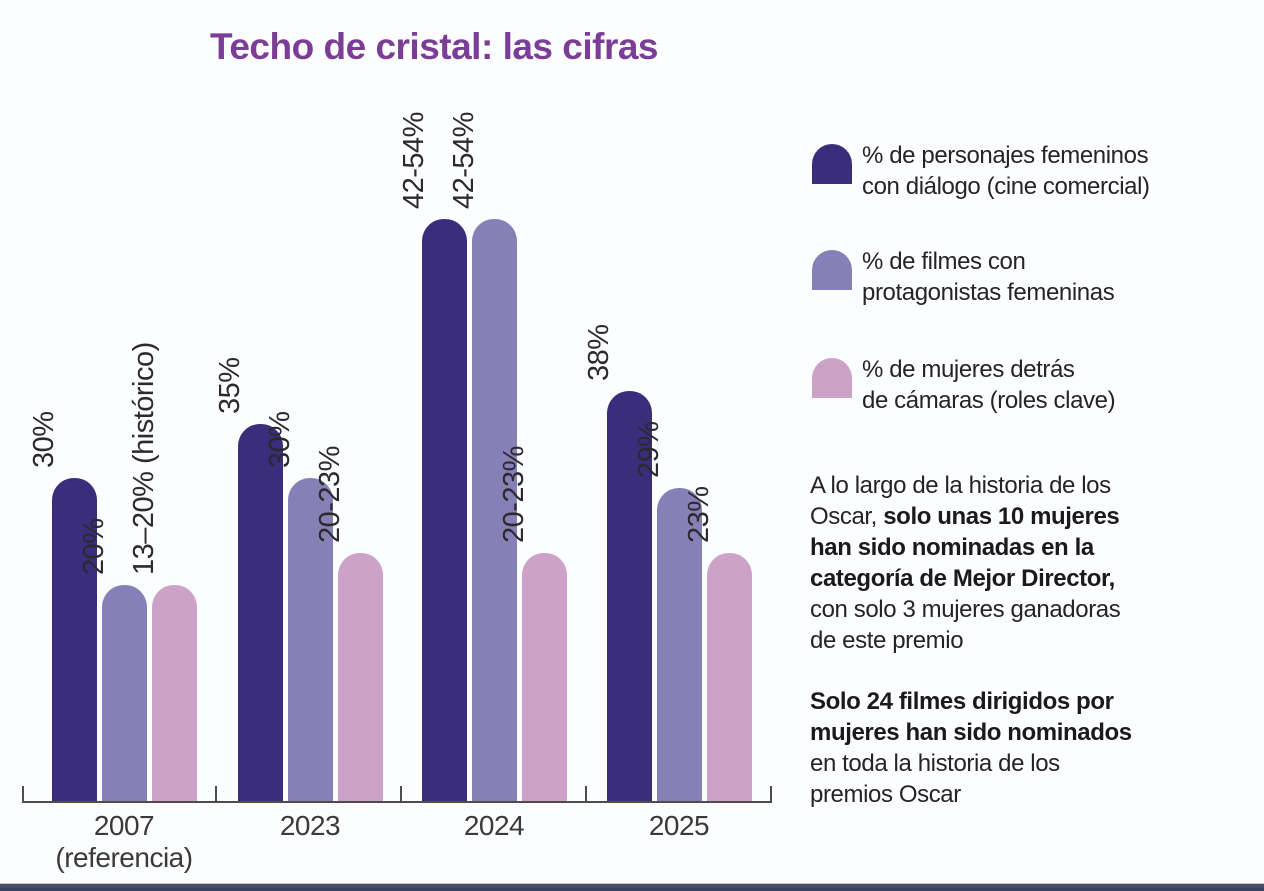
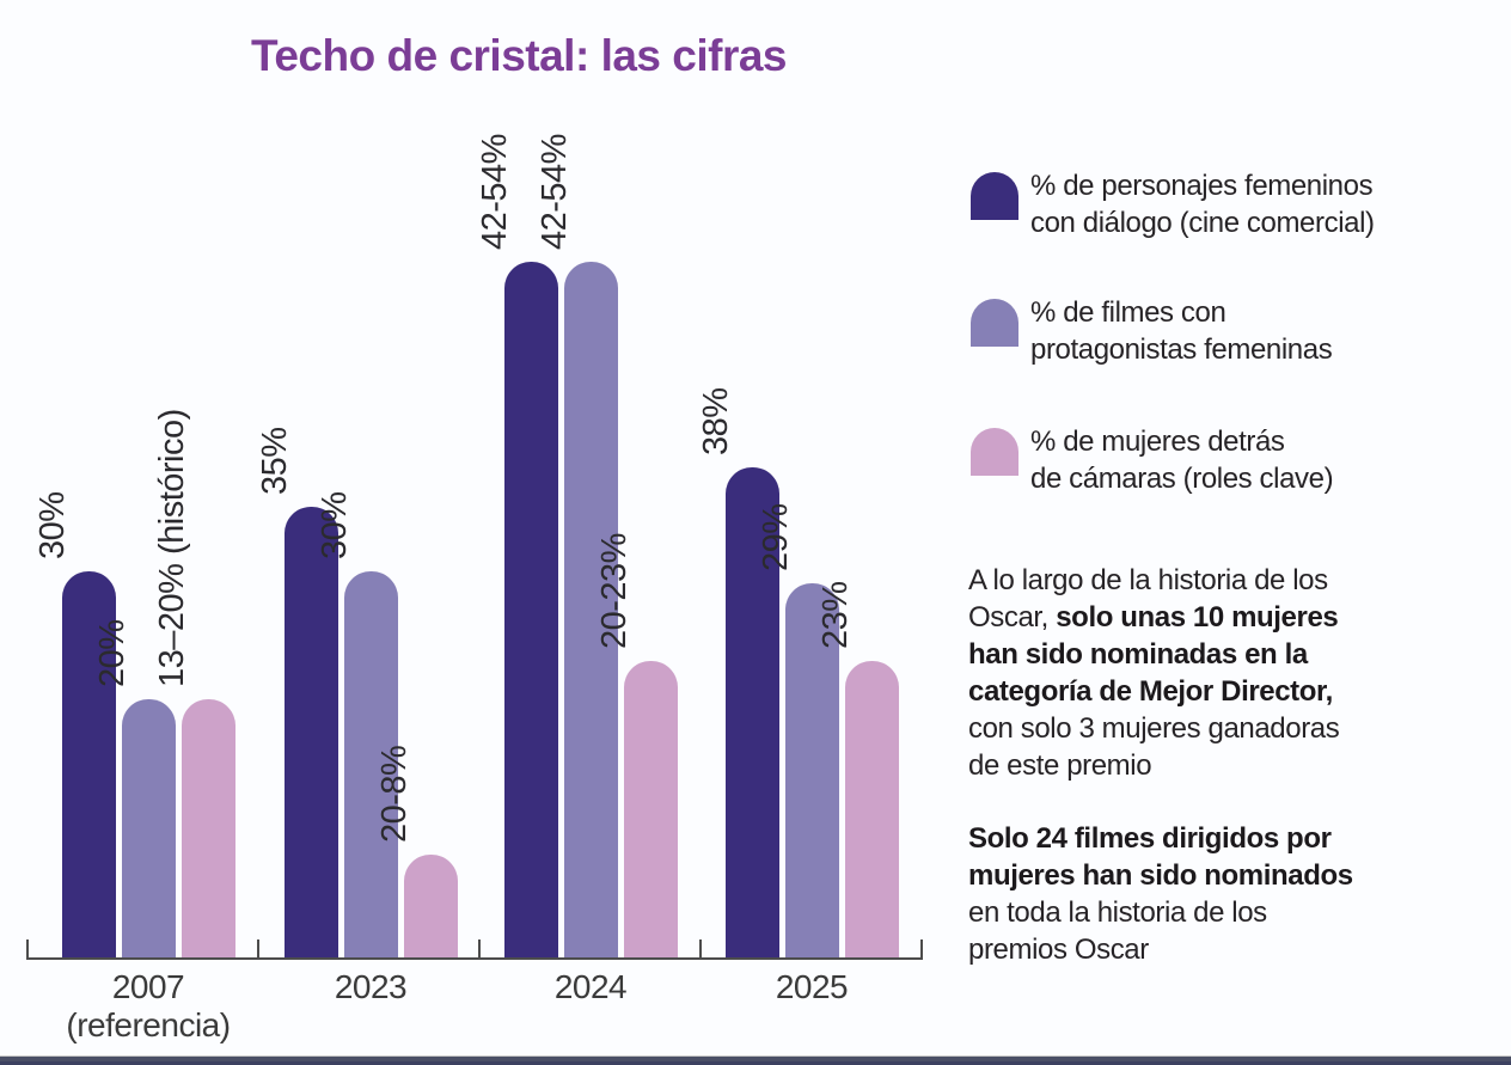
% de mujeres detrás de cámaras (roles clave)/2023: 23 -> 8
